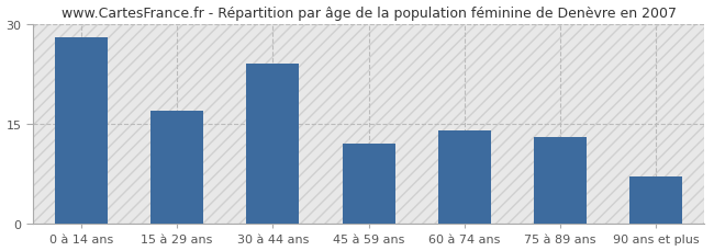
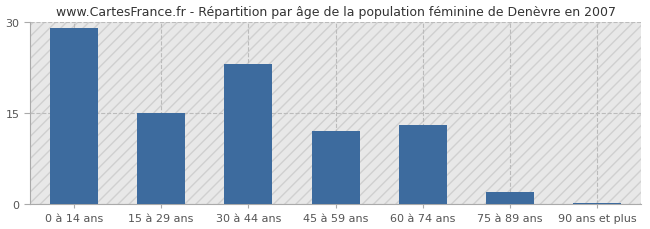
0 à 14 ans: 28.0 -> 29.0
15 à 29 ans: 17.0 -> 15.0
30 à 44 ans: 24.0 -> 23.0
60 à 74 ans: 14.0 -> 13.0
75 à 89 ans: 13.0 -> 2.0
90 ans et plus: 7.2 -> 0.3
